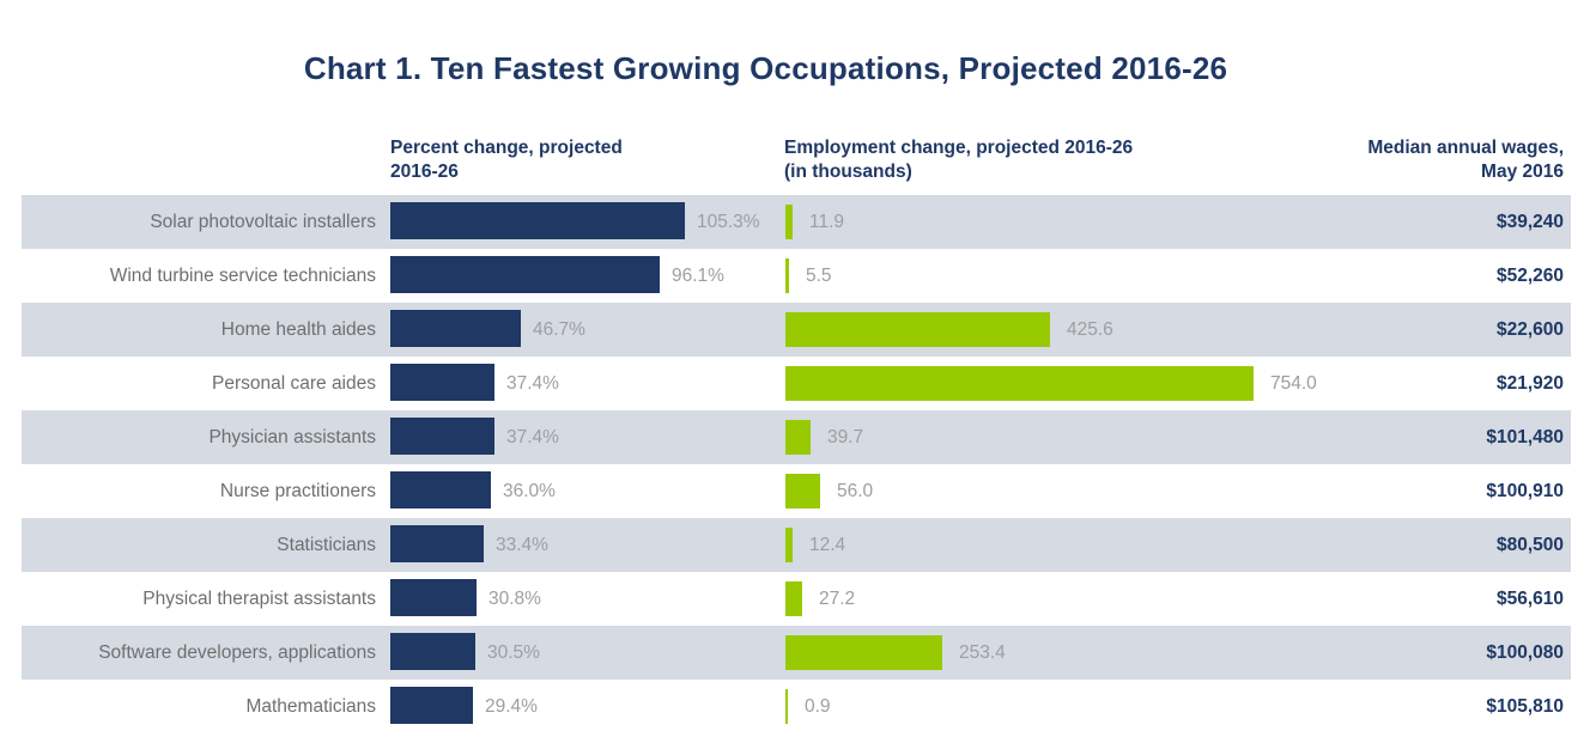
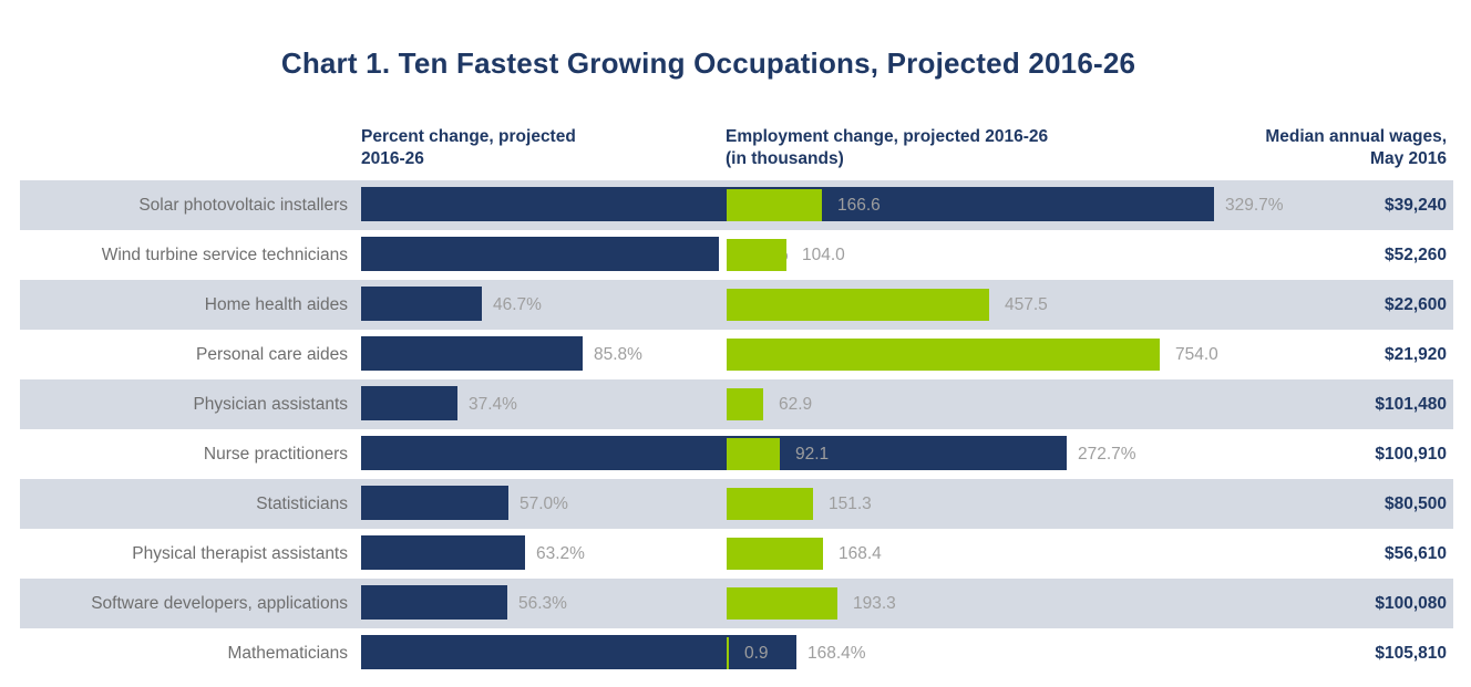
Percent change, projected 2016-26/Solar photovoltaic installers: 105.3% -> 329.7%
Employment change, projected 2016-26 (in thousands)/Solar photovoltaic installers: 11.9 -> 166.6
Percent change, projected 2016-26/Wind turbine service technicians: 96.1% -> 138.1%
Employment change, projected 2016-26 (in thousands)/Wind turbine service technicians: 5.5 -> 104.0
Employment change, projected 2016-26 (in thousands)/Home health aides: 425.6 -> 457.5
Percent change, projected 2016-26/Personal care aides: 37.4% -> 85.8%
Employment change, projected 2016-26 (in thousands)/Physician assistants: 39.7 -> 62.9
Percent change, projected 2016-26/Nurse practitioners: 36.0% -> 272.7%
Employment change, projected 2016-26 (in thousands)/Nurse practitioners: 56.0 -> 92.1
Percent change, projected 2016-26/Statisticians: 33.4% -> 57.0%
Employment change, projected 2016-26 (in thousands)/Statisticians: 12.4 -> 151.3
Percent change, projected 2016-26/Physical therapist assistants: 30.8% -> 63.2%
Employment change, projected 2016-26 (in thousands)/Physical therapist assistants: 27.2 -> 168.4
Percent change, projected 2016-26/Software developers, applications: 30.5% -> 56.3%
Employment change, projected 2016-26 (in thousands)/Software developers, applications: 253.4 -> 193.3
Percent change, projected 2016-26/Mathematicians: 29.4% -> 168.4%
